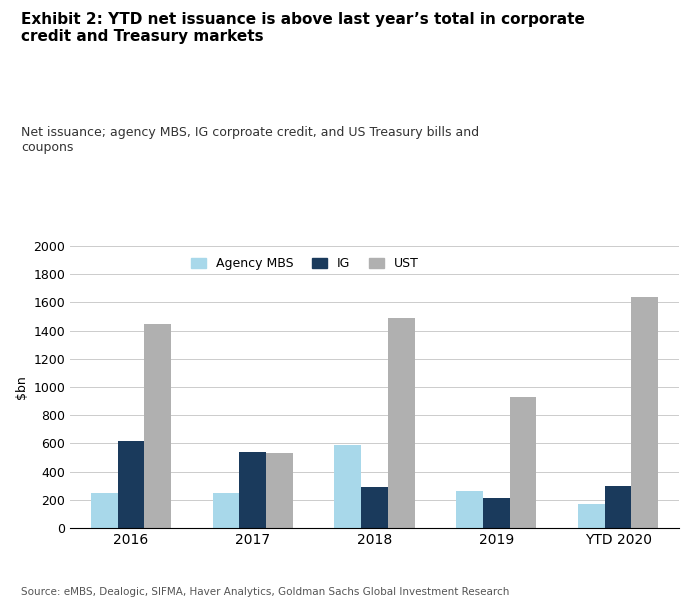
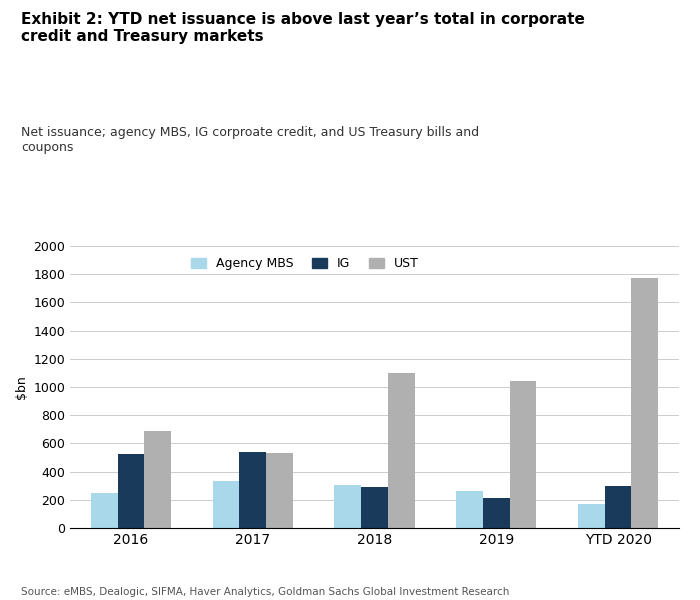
IG/2016: 620 -> 520
UST/2016: 1450 -> 690
Agency MBS/2017: 250 -> 340
Agency MBS/2018: 590 -> 300
UST/2018: 1490 -> 1100
UST/2019: 930 -> 1040
UST/YTD 2020: 1640 -> 1780
